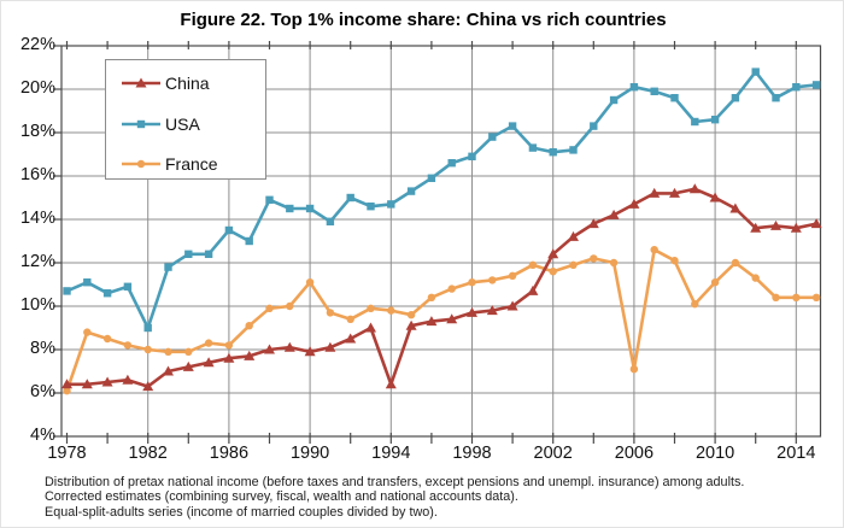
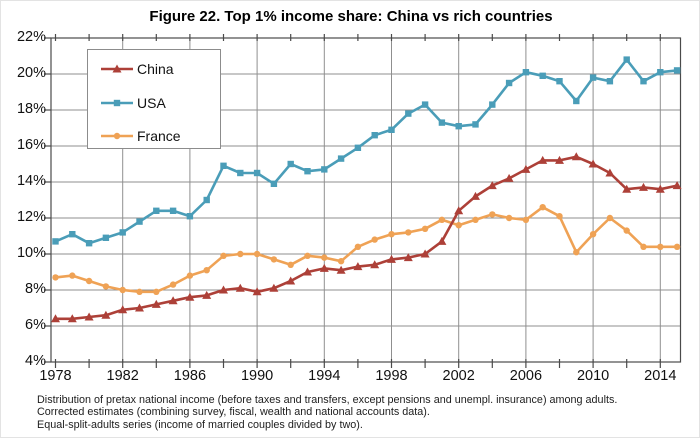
France/1978: 6.1% -> 8.7%
China/1982: 6.3% -> 6.9%
USA/1982: 9.0% -> 11.2%
USA/1986: 13.5% -> 12.1%
France/1986: 8.2% -> 8.8%
France/1990: 11.1% -> 10.0%
China/1994: 6.4% -> 9.2%
France/2006: 7.1% -> 11.9%
USA/2010: 18.6% -> 19.8%
